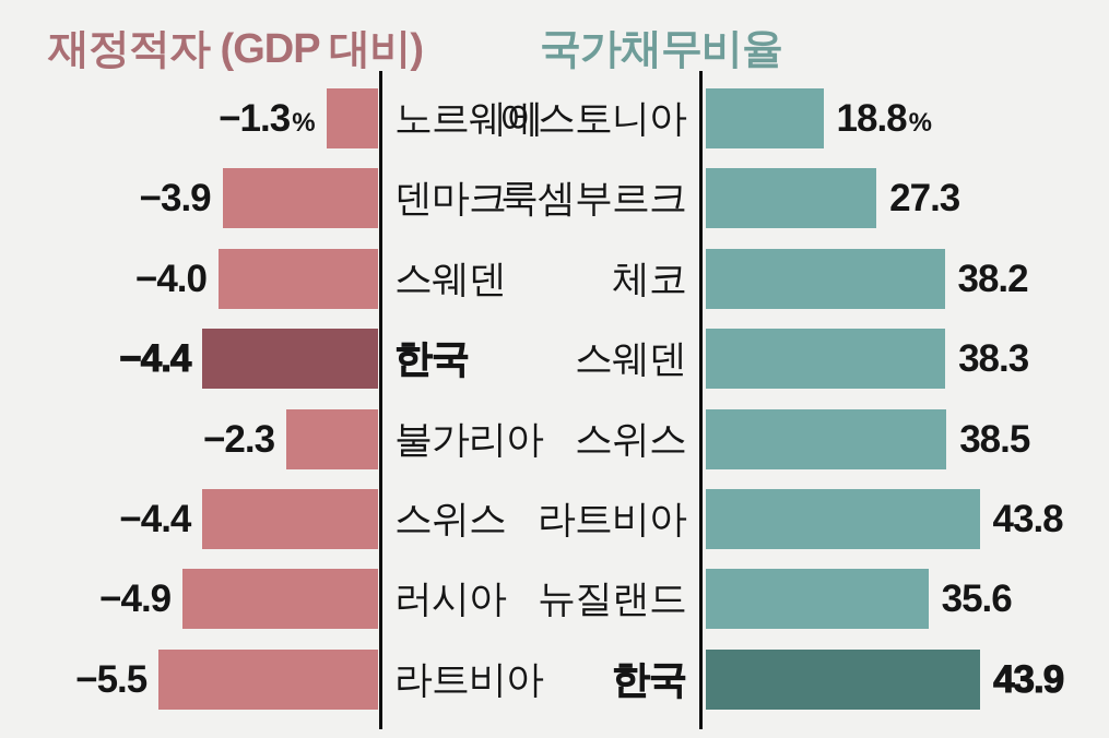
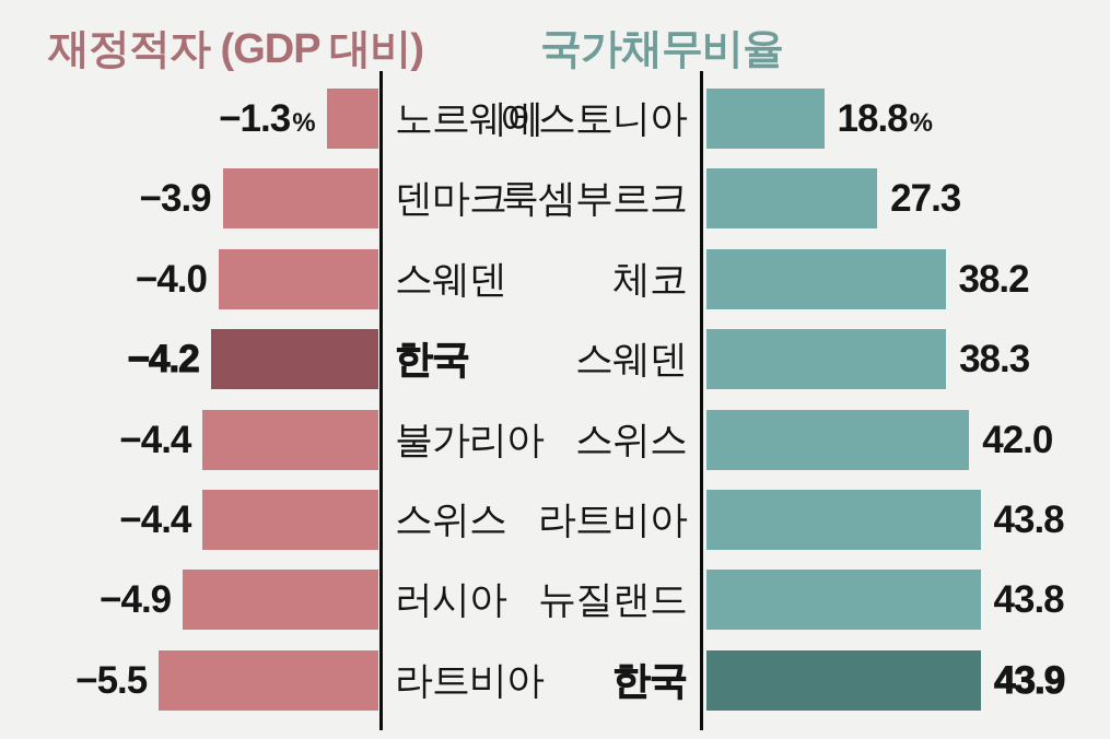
재정적자 (GDP 대비)/한국: −4.4 -> −4.2
재정적자 (GDP 대비)/불가리아: −2.3 -> −4.4
국가채무비율/스위스: 38.5 -> 42.0
국가채무비율/뉴질랜드: 35.6 -> 43.8
